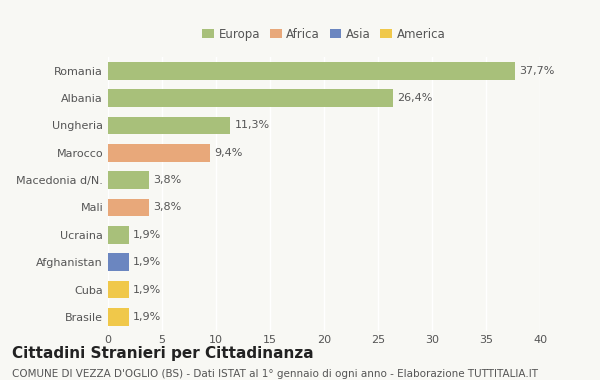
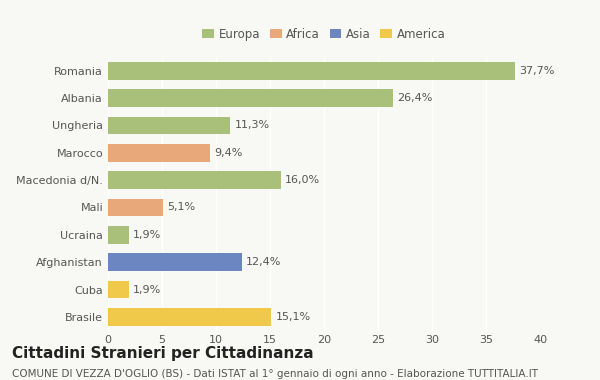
Macedonia d/N.: 3,8% -> 16,0%
Mali: 3,8% -> 5,1%
Afghanistan: 1,9% -> 12,4%
Brasile: 1,9% -> 15,1%
